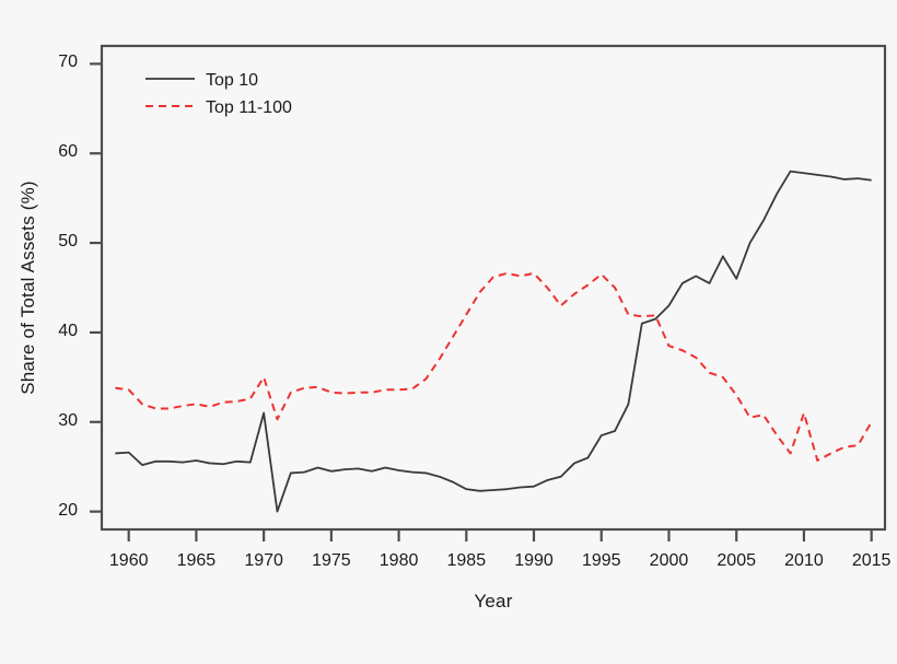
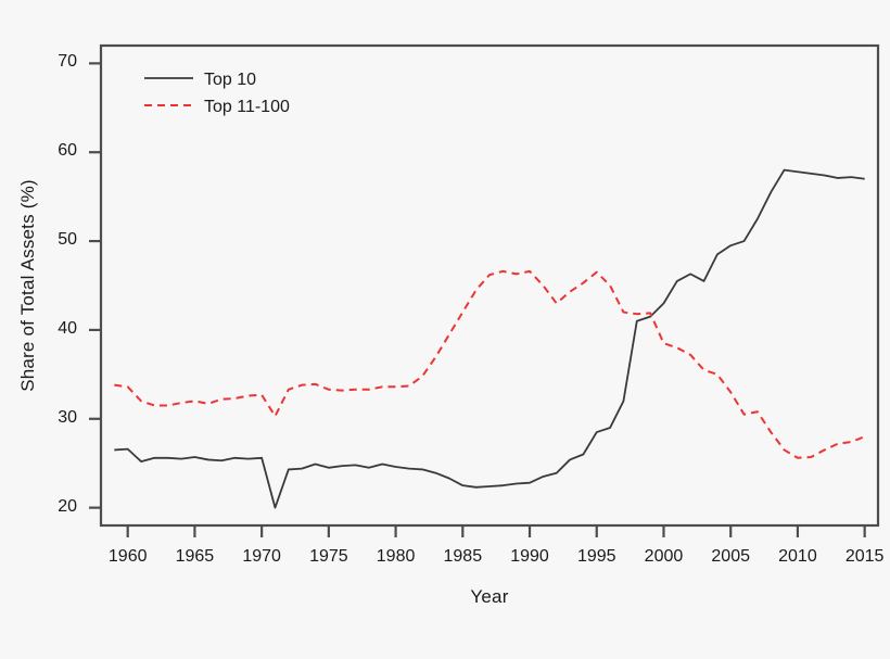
Top 10/1970: 31 -> 26
Top 11-100/1970: 35 -> 33
Top 10/2005: 46 -> 50
Top 11-100/2010: 31 -> 26
Top 11-100/2015: 30 -> 28
